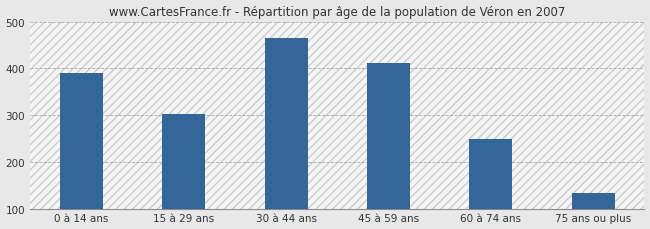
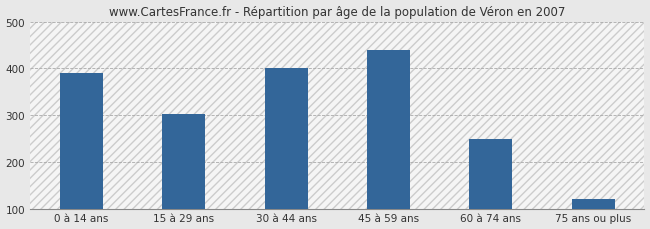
30 à 44 ans: 465 -> 400
45 à 59 ans: 412 -> 440
75 ans ou plus: 133 -> 120
